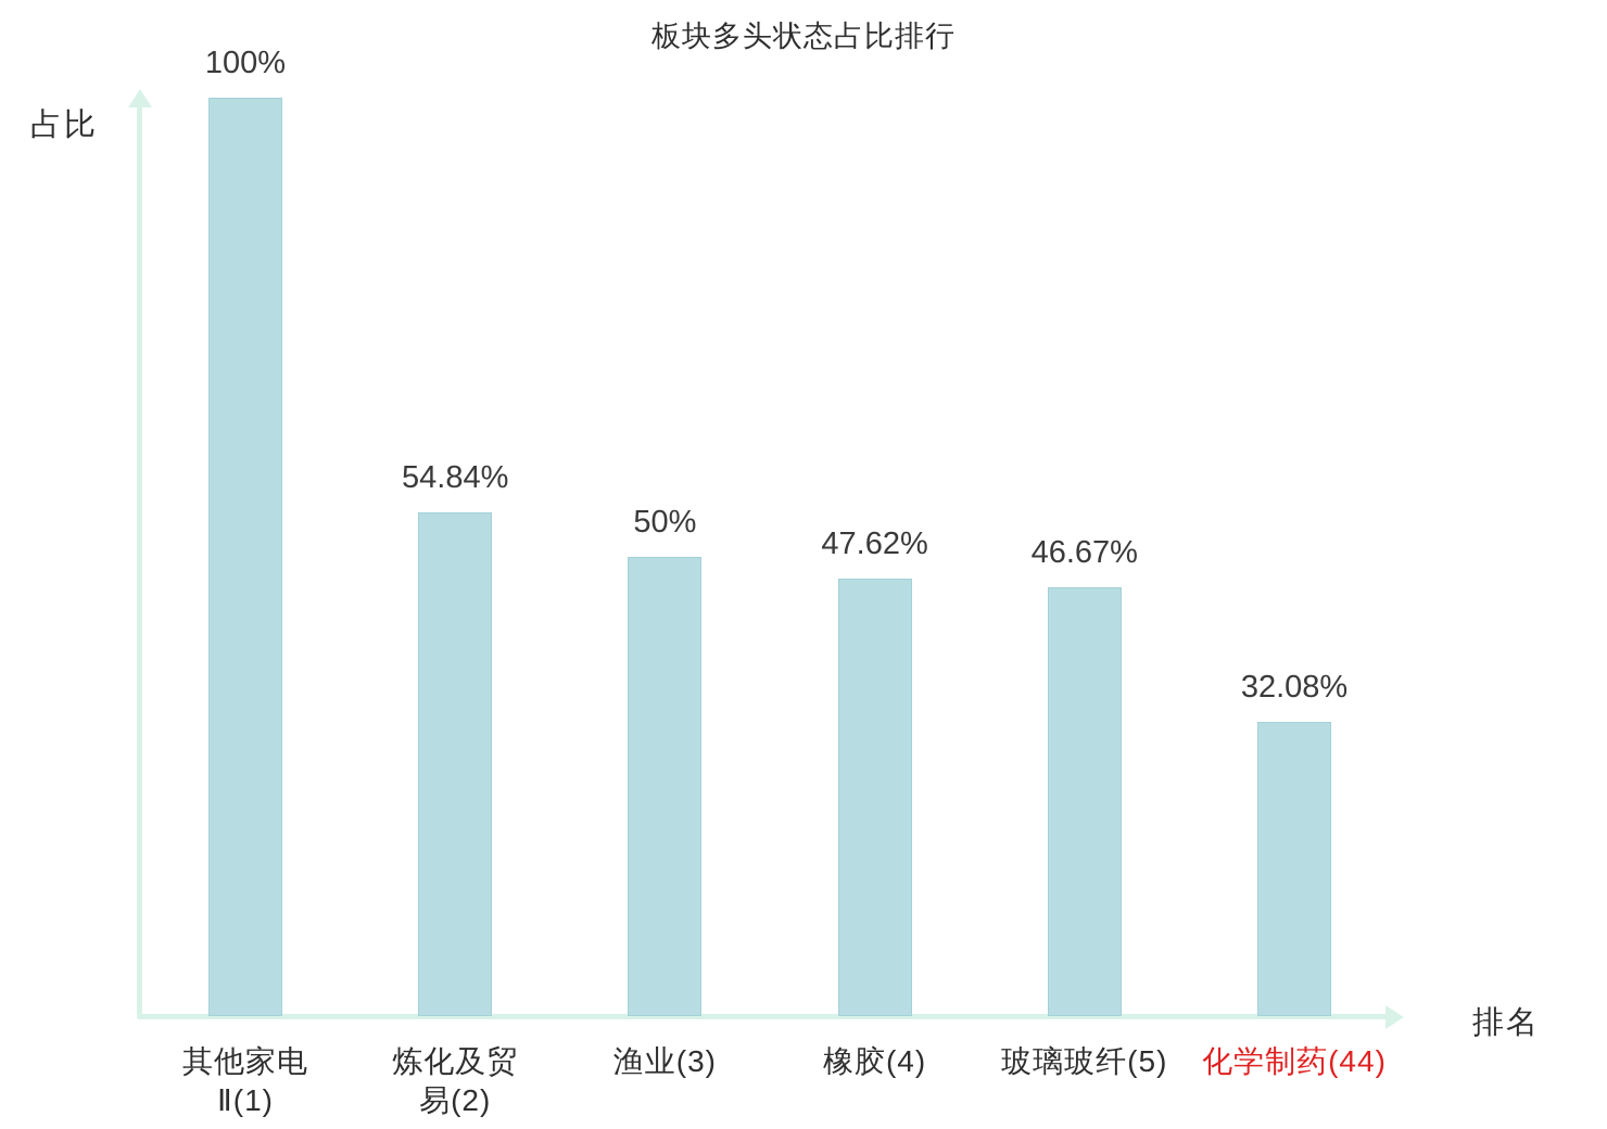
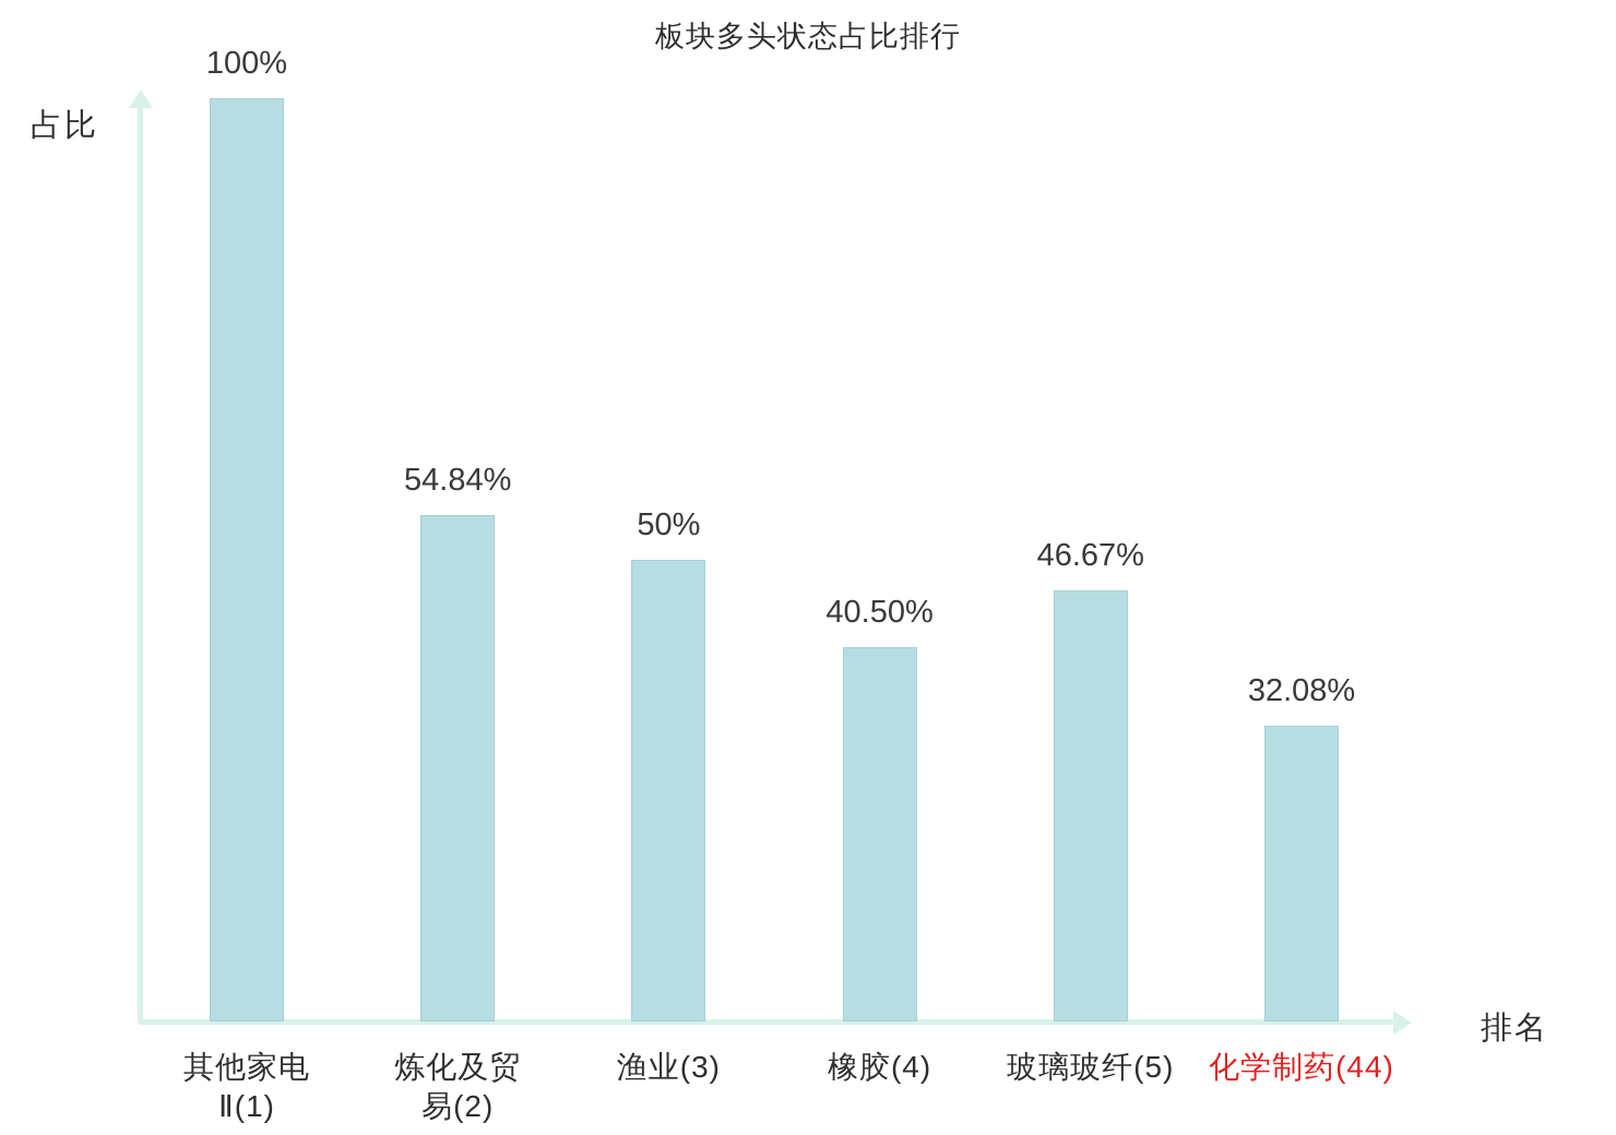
橡胶(4): 47.62% -> 40.50%
